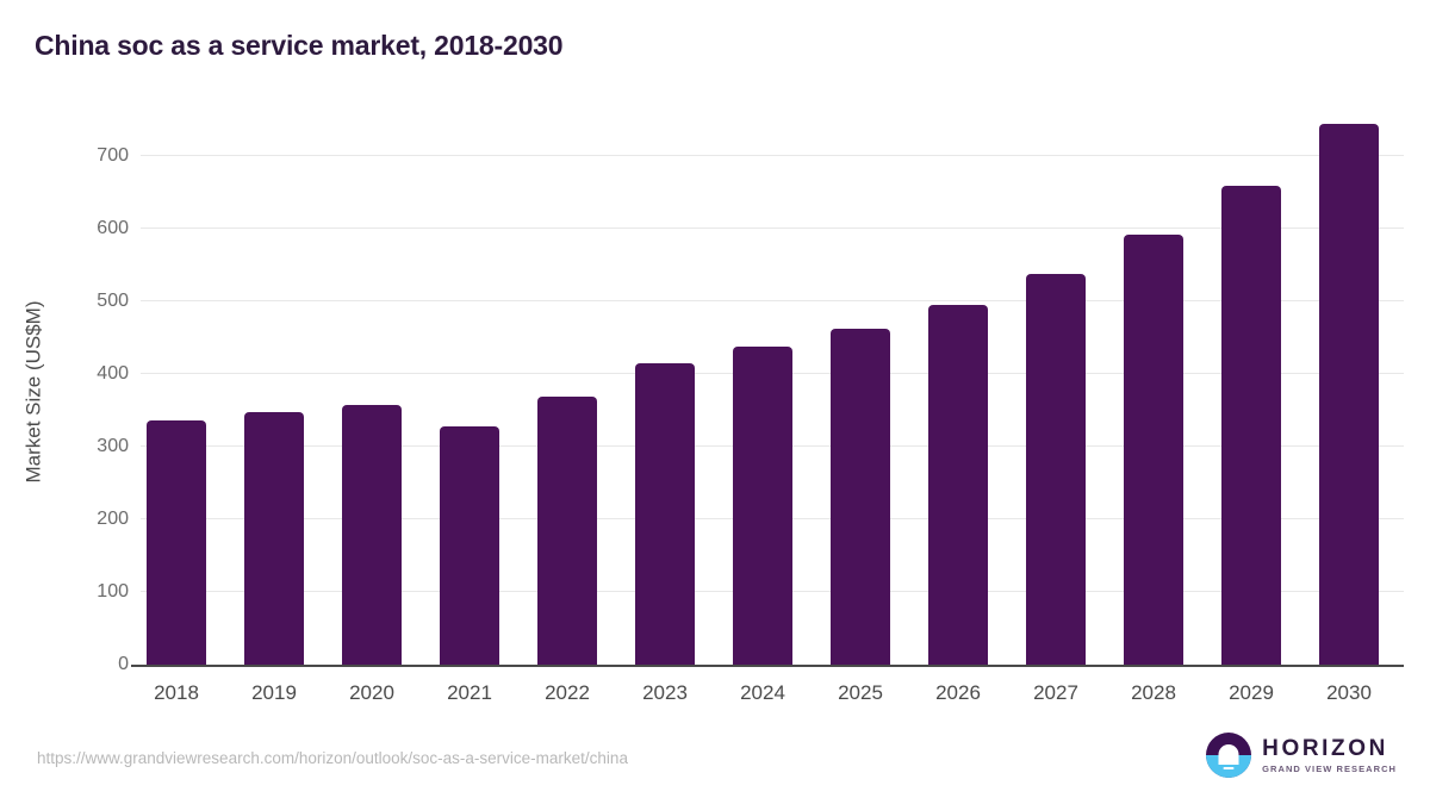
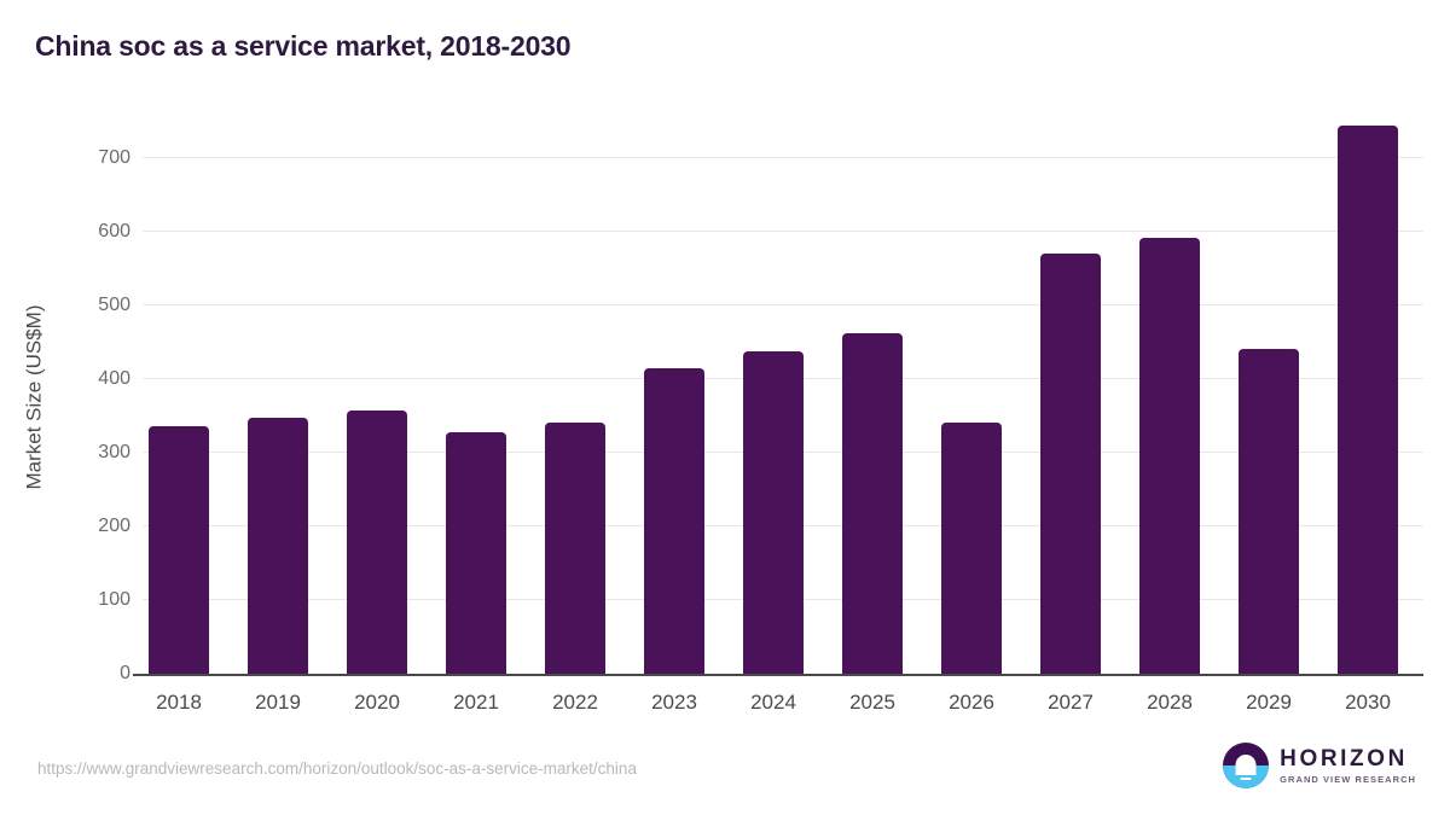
2022: 370 -> 340
2026: 490 -> 340
2027: 540 -> 570
2029: 660 -> 440
